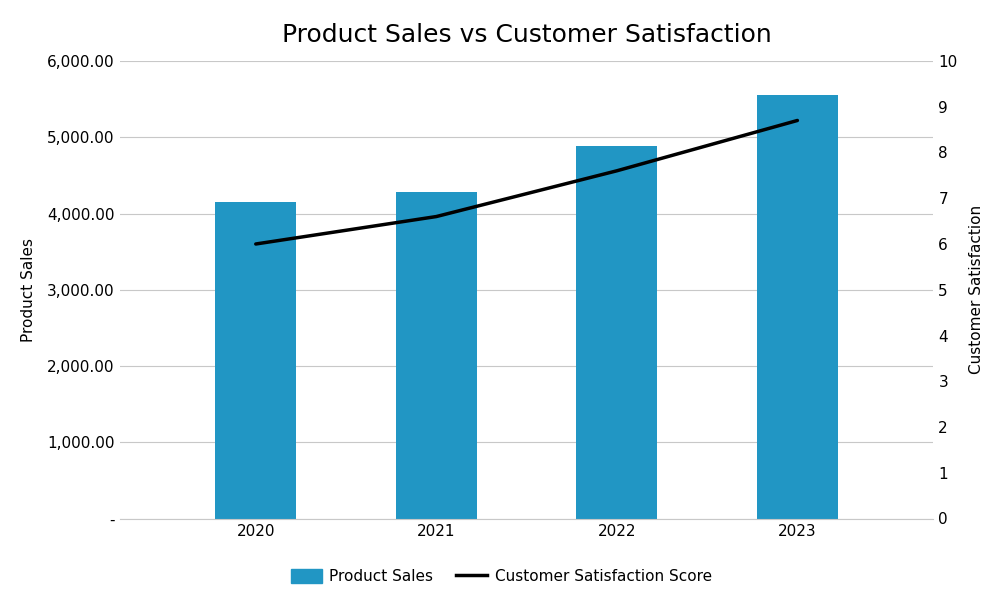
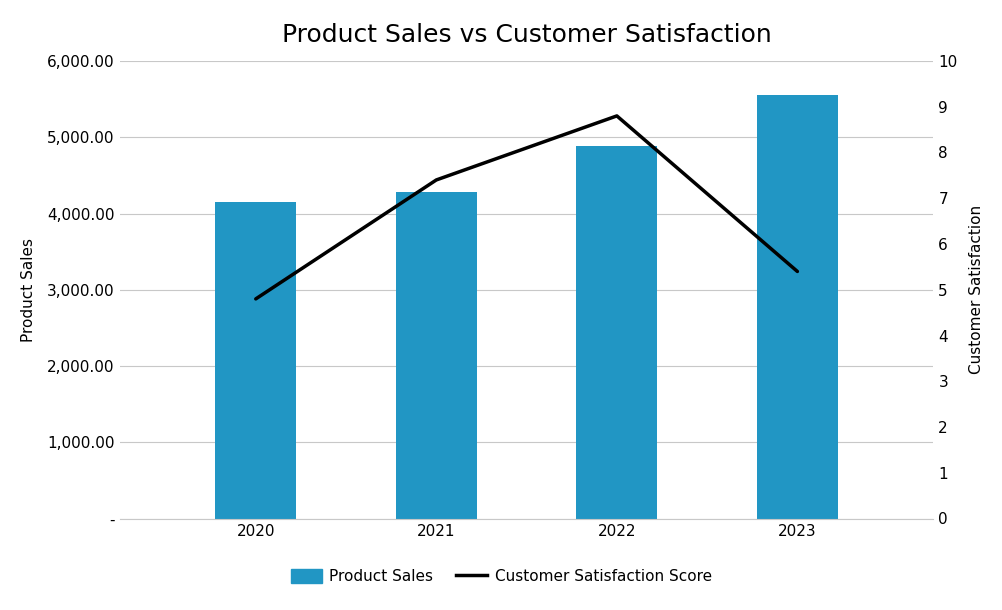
Customer Satisfaction Score/2020: 6.0 -> 4.8
Customer Satisfaction Score/2021: 6.6 -> 7.4
Customer Satisfaction Score/2022: 7.6 -> 8.8
Customer Satisfaction Score/2023: 8.7 -> 5.4
